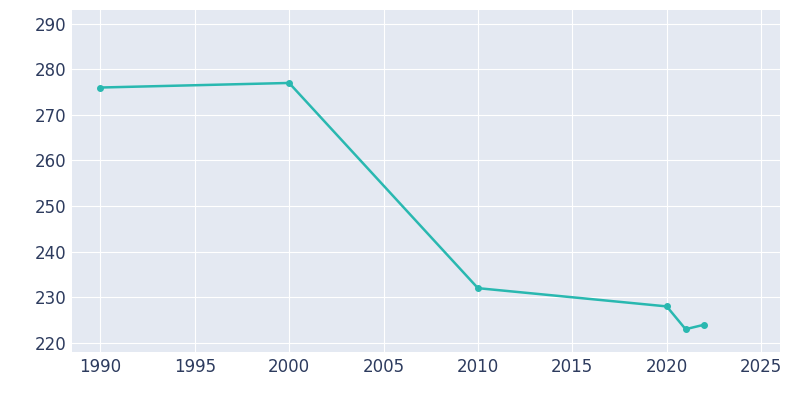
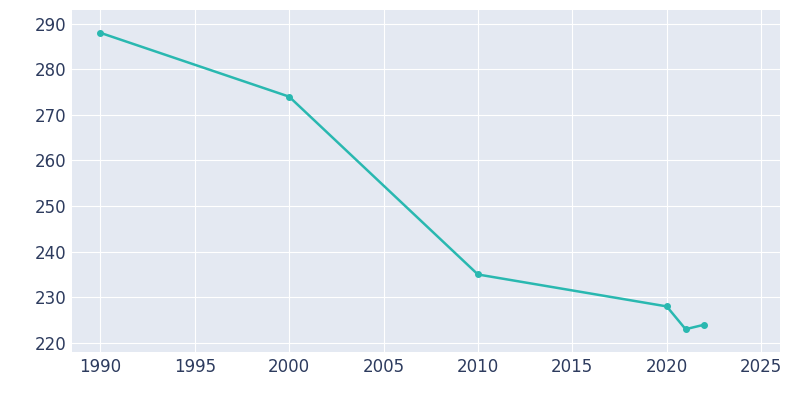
1990: 276 -> 288
2000: 277 -> 274
2010: 232 -> 235
